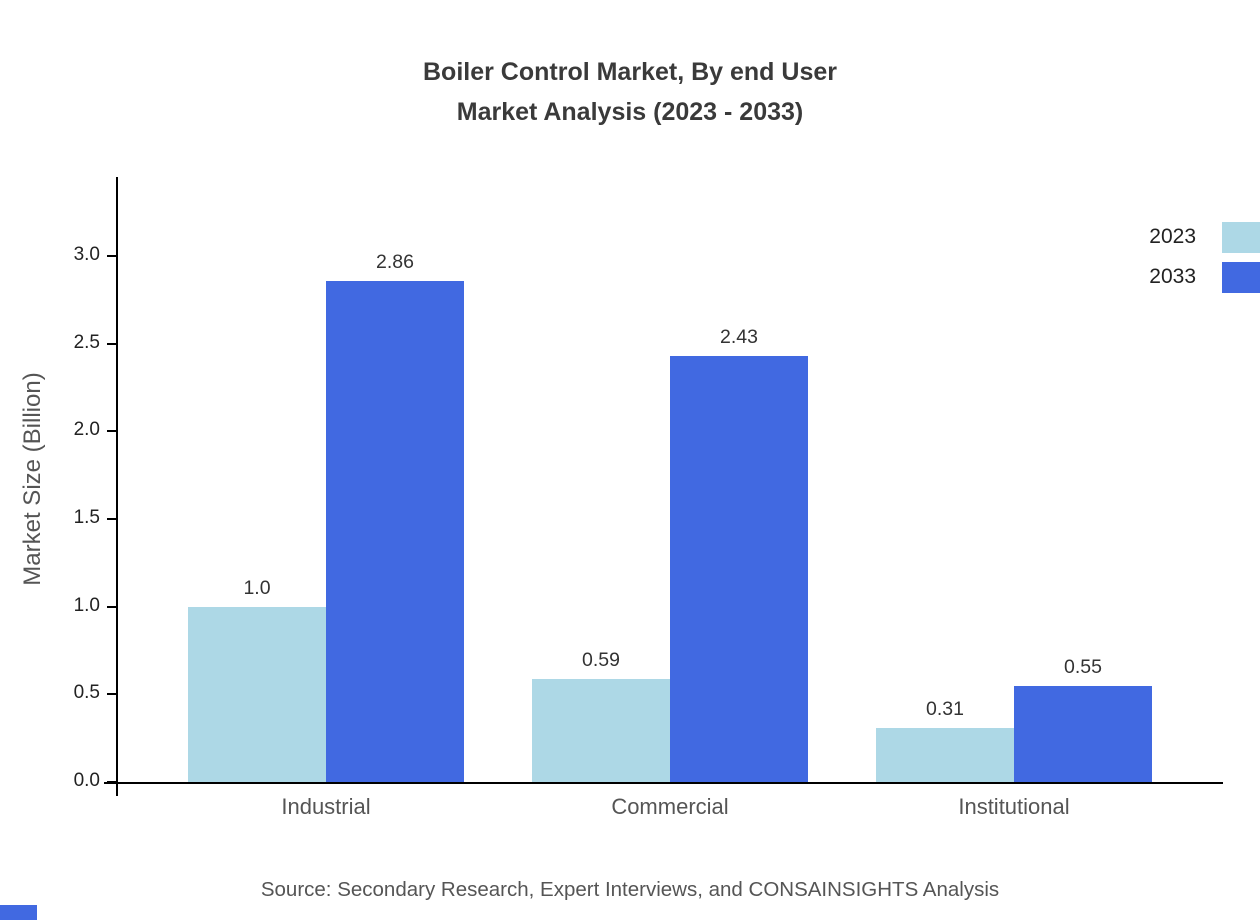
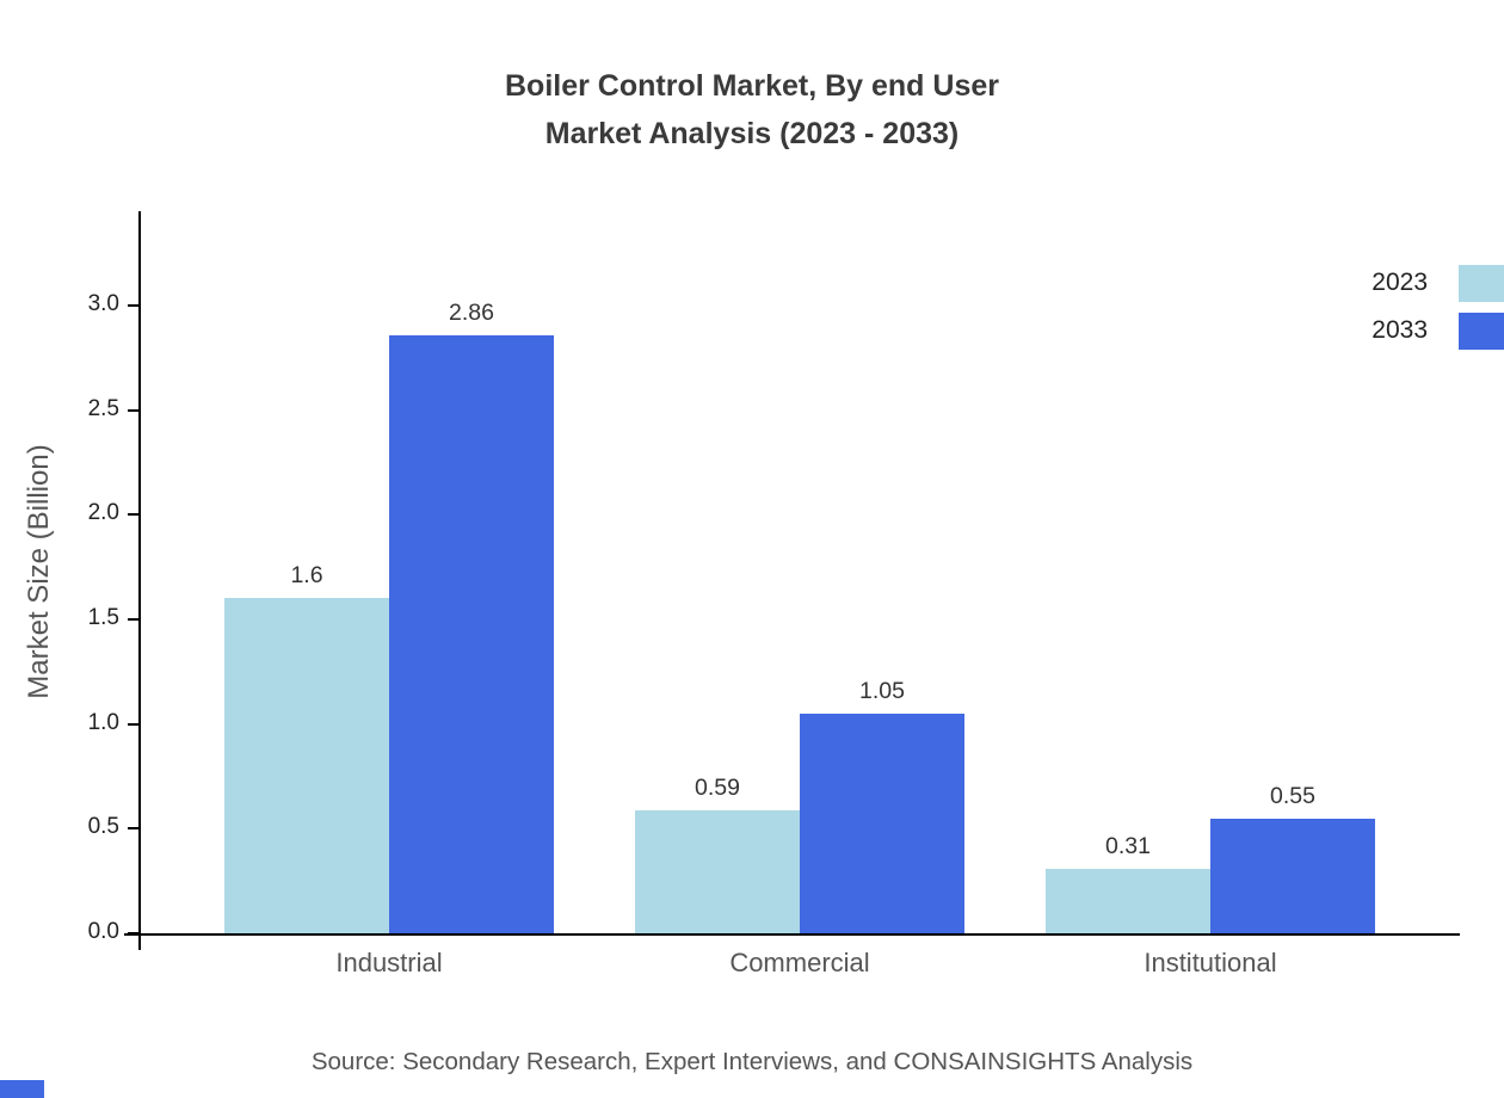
2023/Industrial: 1.0 -> 1.6
2033/Commercial: 2.43 -> 1.05
